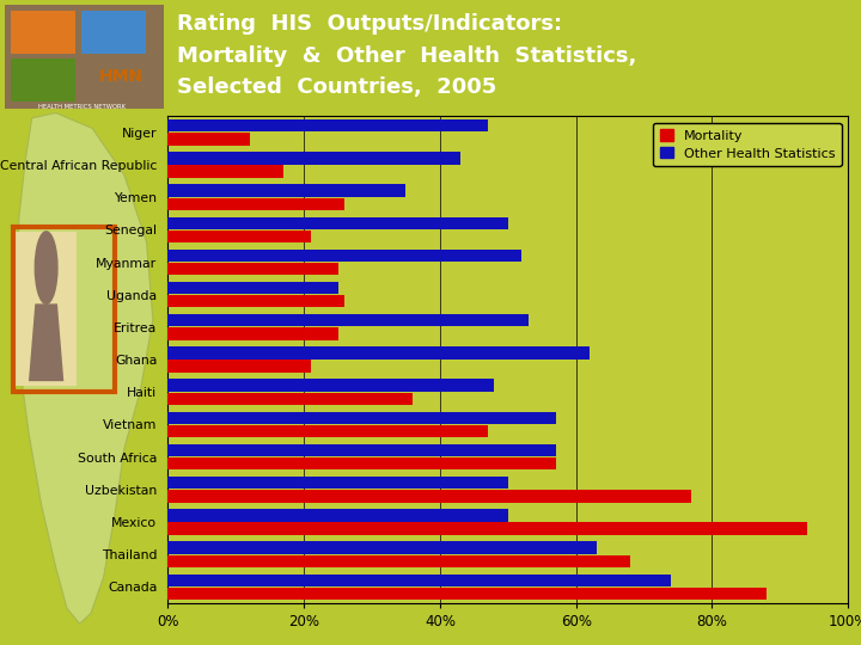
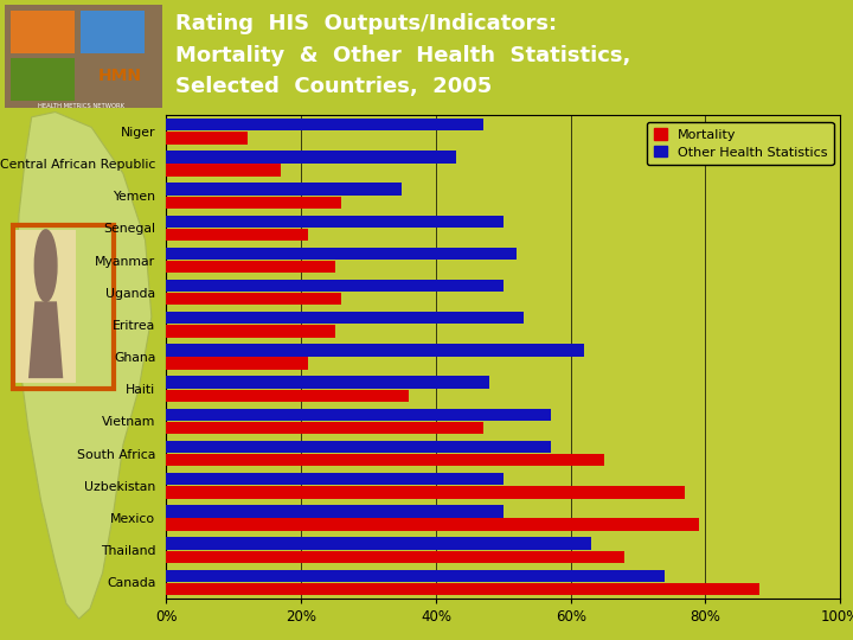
Other Health Statistics/Uganda: 25% -> 50%
Mortality/South Africa: 57% -> 65%
Mortality/Mexico: 94% -> 79%
